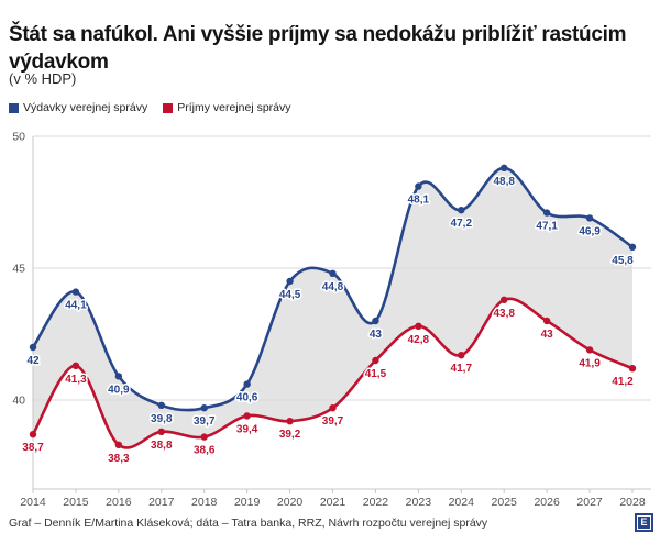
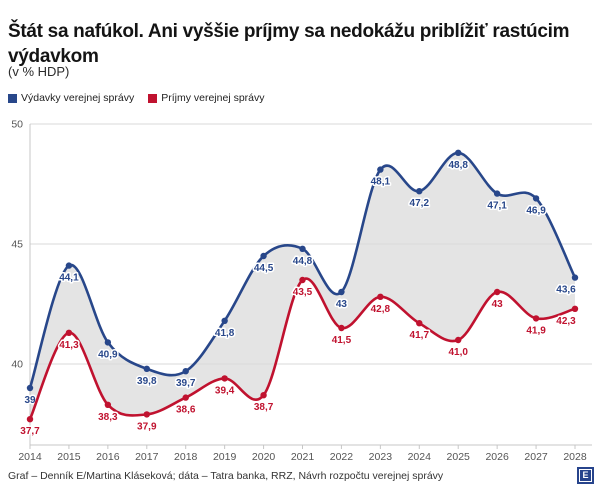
Výdavky verejnej správy/2014: 42 -> 39
Príjmy verejnej správy/2014: 38,7 -> 37,7
Príjmy verejnej správy/2017: 38,8 -> 37,9
Výdavky verejnej správy/2019: 40,6 -> 41,8
Príjmy verejnej správy/2020: 39,2 -> 38,7
Príjmy verejnej správy/2021: 39,7 -> 43,5
Príjmy verejnej správy/2025: 43,8 -> 41,0
Výdavky verejnej správy/2028: 45,8 -> 43,6
Príjmy verejnej správy/2028: 41,2 -> 42,3
